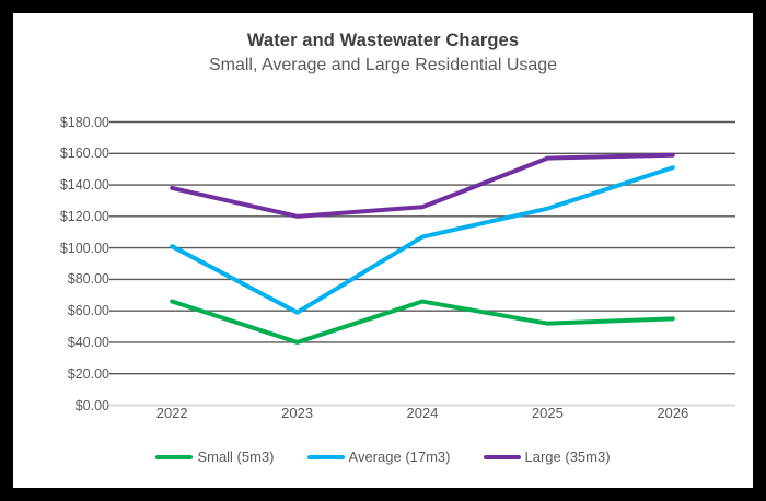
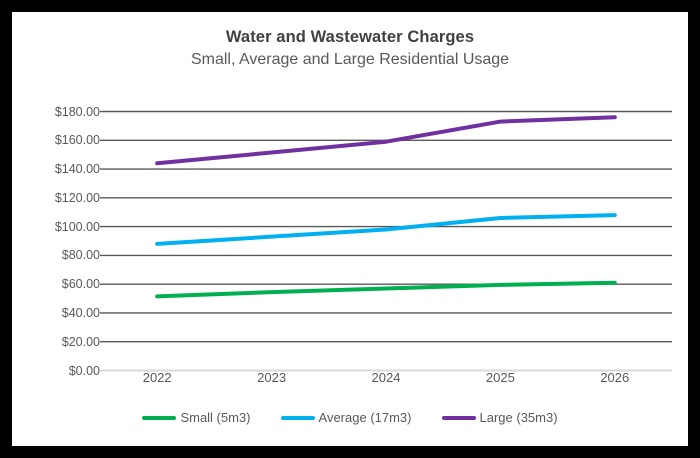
Small (5m3)/2022: $66 -> $52
Average (17m3)/2022: $101 -> $88
Large (35m3)/2022: $138 -> $144
Small (5m3)/2023: $40 -> $54
Average (17m3)/2023: $59 -> $93
Large (35m3)/2023: $120 -> $152
Small (5m3)/2024: $66 -> $57
Average (17m3)/2024: $107 -> $98
Large (35m3)/2024: $126 -> $159
Small (5m3)/2025: $52 -> $60
Average (17m3)/2025: $125 -> $106
Large (35m3)/2025: $157 -> $173
Small (5m3)/2026: $55 -> $61
Average (17m3)/2026: $151 -> $108
Large (35m3)/2026: $159 -> $176
